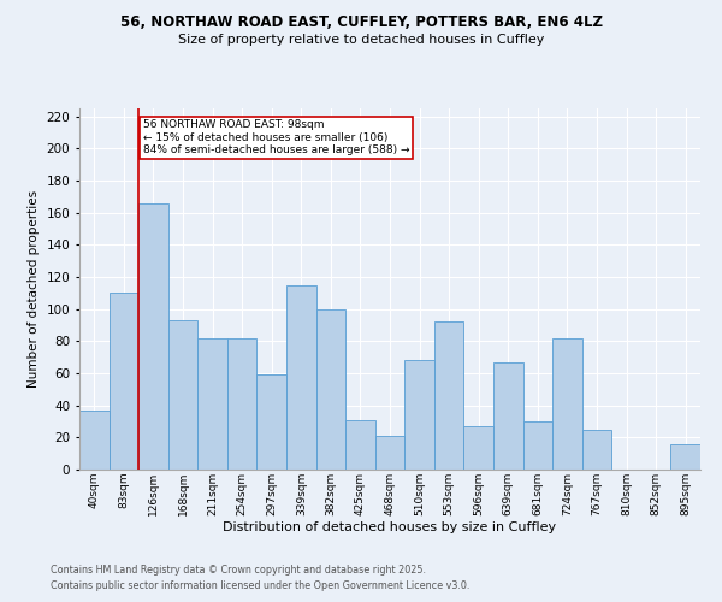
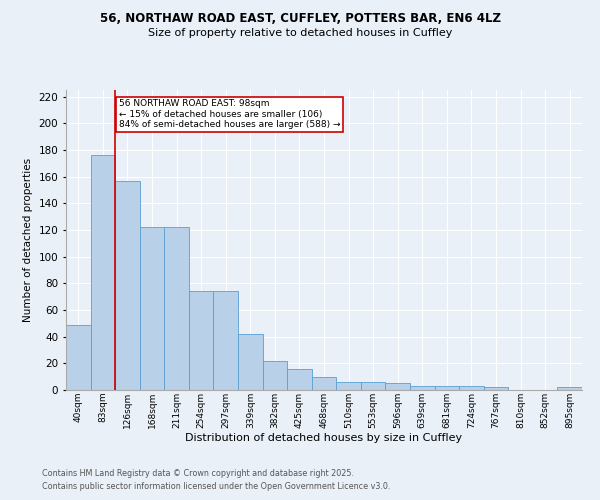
40sqm: 37 -> 49
83sqm: 110 -> 176
126sqm: 166 -> 157
168sqm: 93 -> 122
211sqm: 82 -> 122
254sqm: 82 -> 74
297sqm: 59 -> 74
339sqm: 115 -> 42
382sqm: 100 -> 22
425sqm: 31 -> 16
468sqm: 21 -> 10
510sqm: 68 -> 6
553sqm: 92 -> 6
596sqm: 27 -> 5
639sqm: 67 -> 3
681sqm: 30 -> 3
724sqm: 82 -> 3
767sqm: 25 -> 2
895sqm: 16 -> 2
